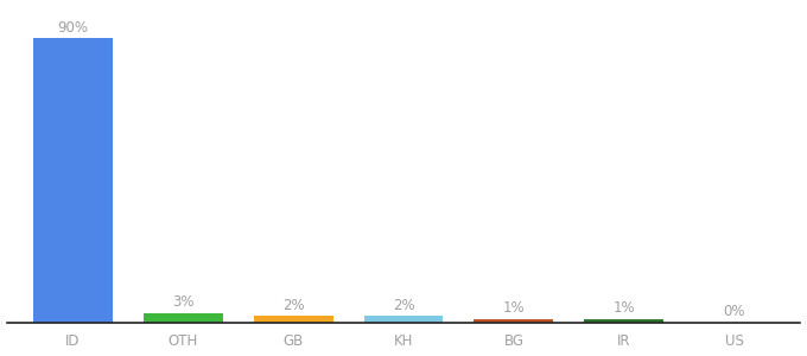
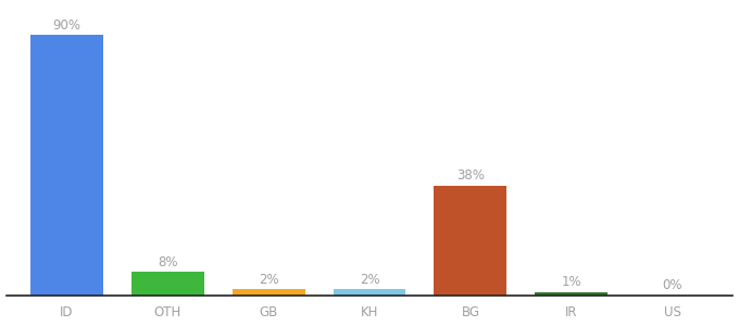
OTH: 3% -> 8%
BG: 1% -> 38%
